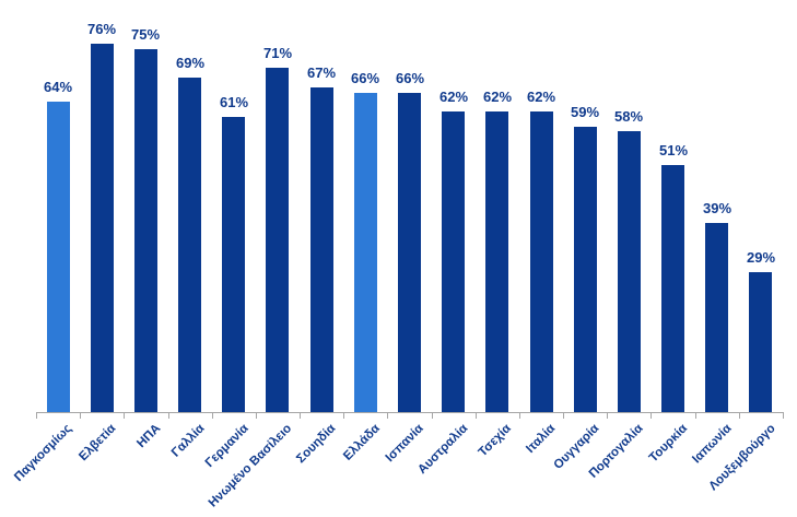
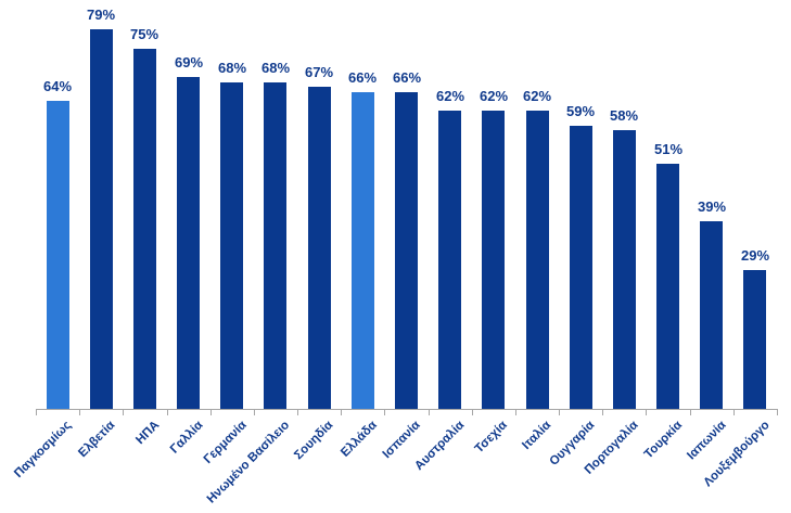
Ελβετία: 76% -> 79%
Γερμανία: 61% -> 68%
Ηνωμένο Βασίλειο: 71% -> 68%
